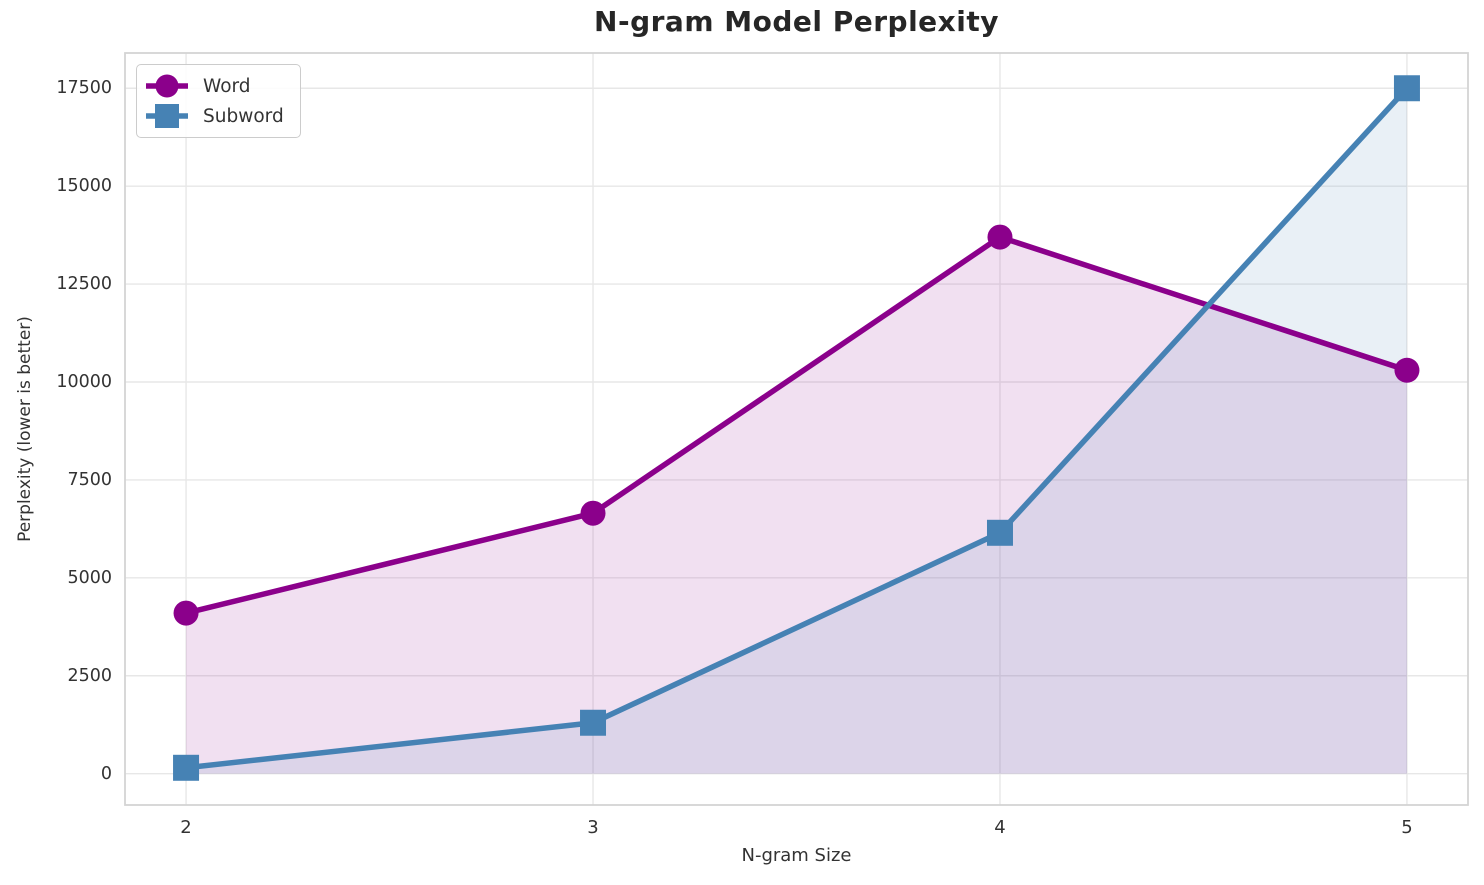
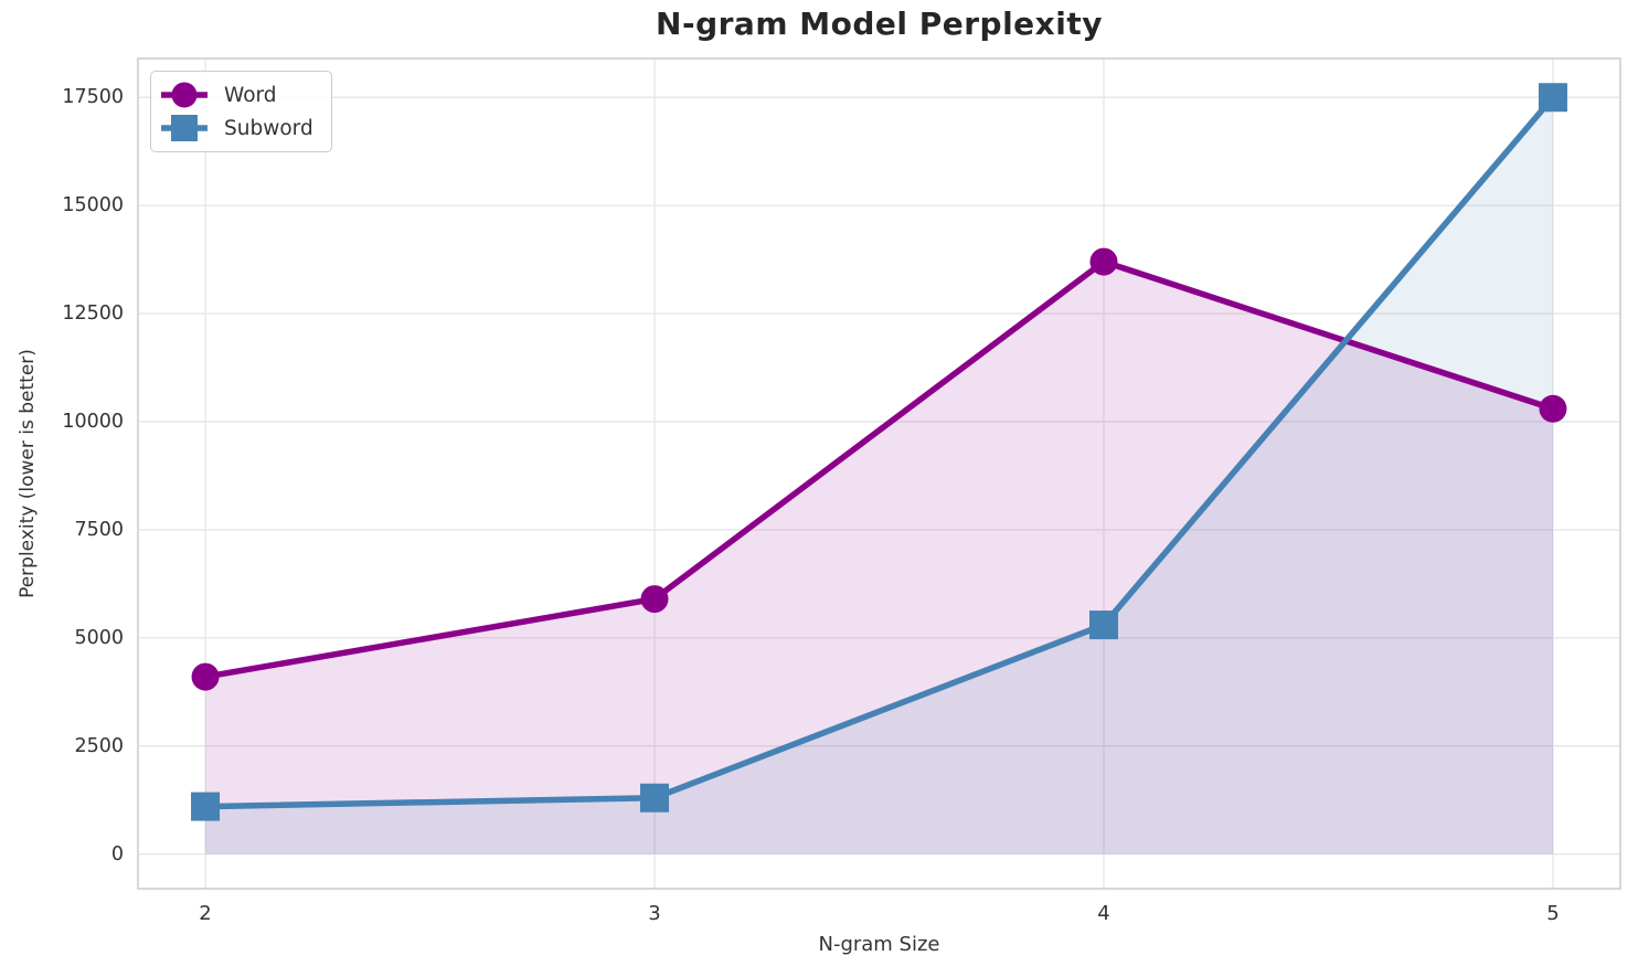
Subword/2: 200 -> 1100
Word/3: 6600 -> 5900
Subword/4: 6200 -> 5300
